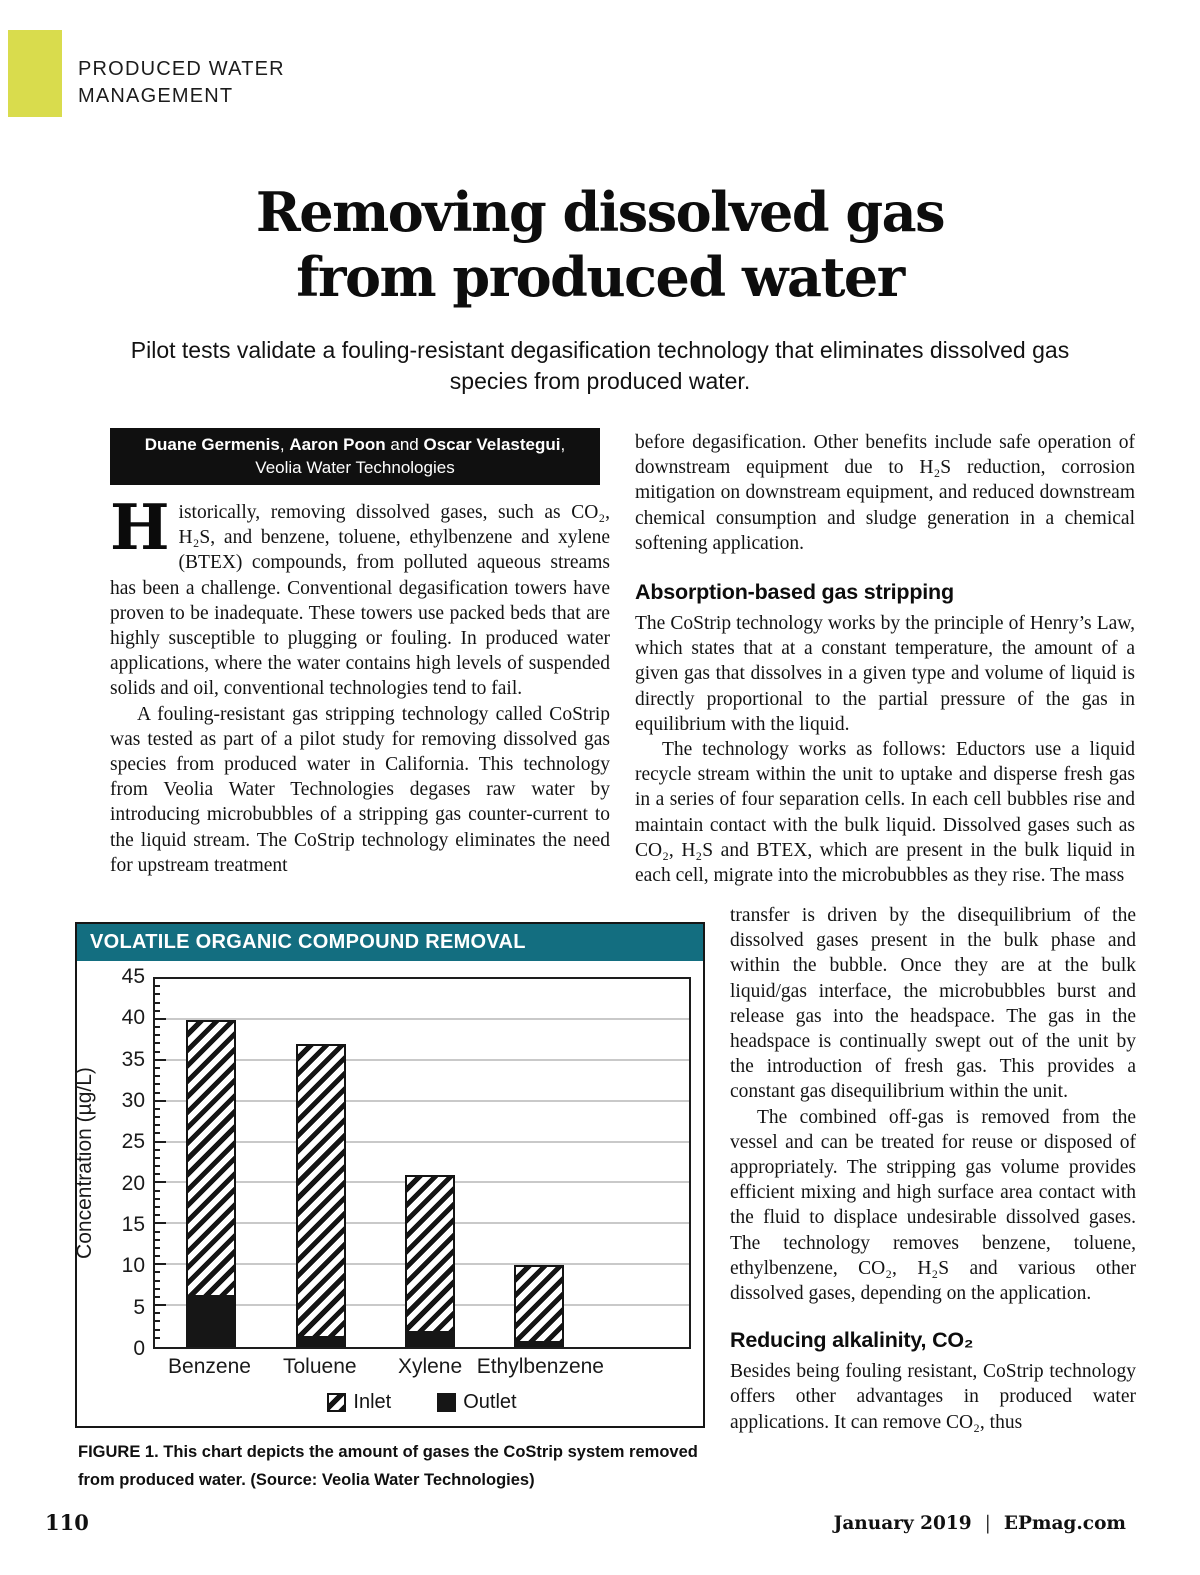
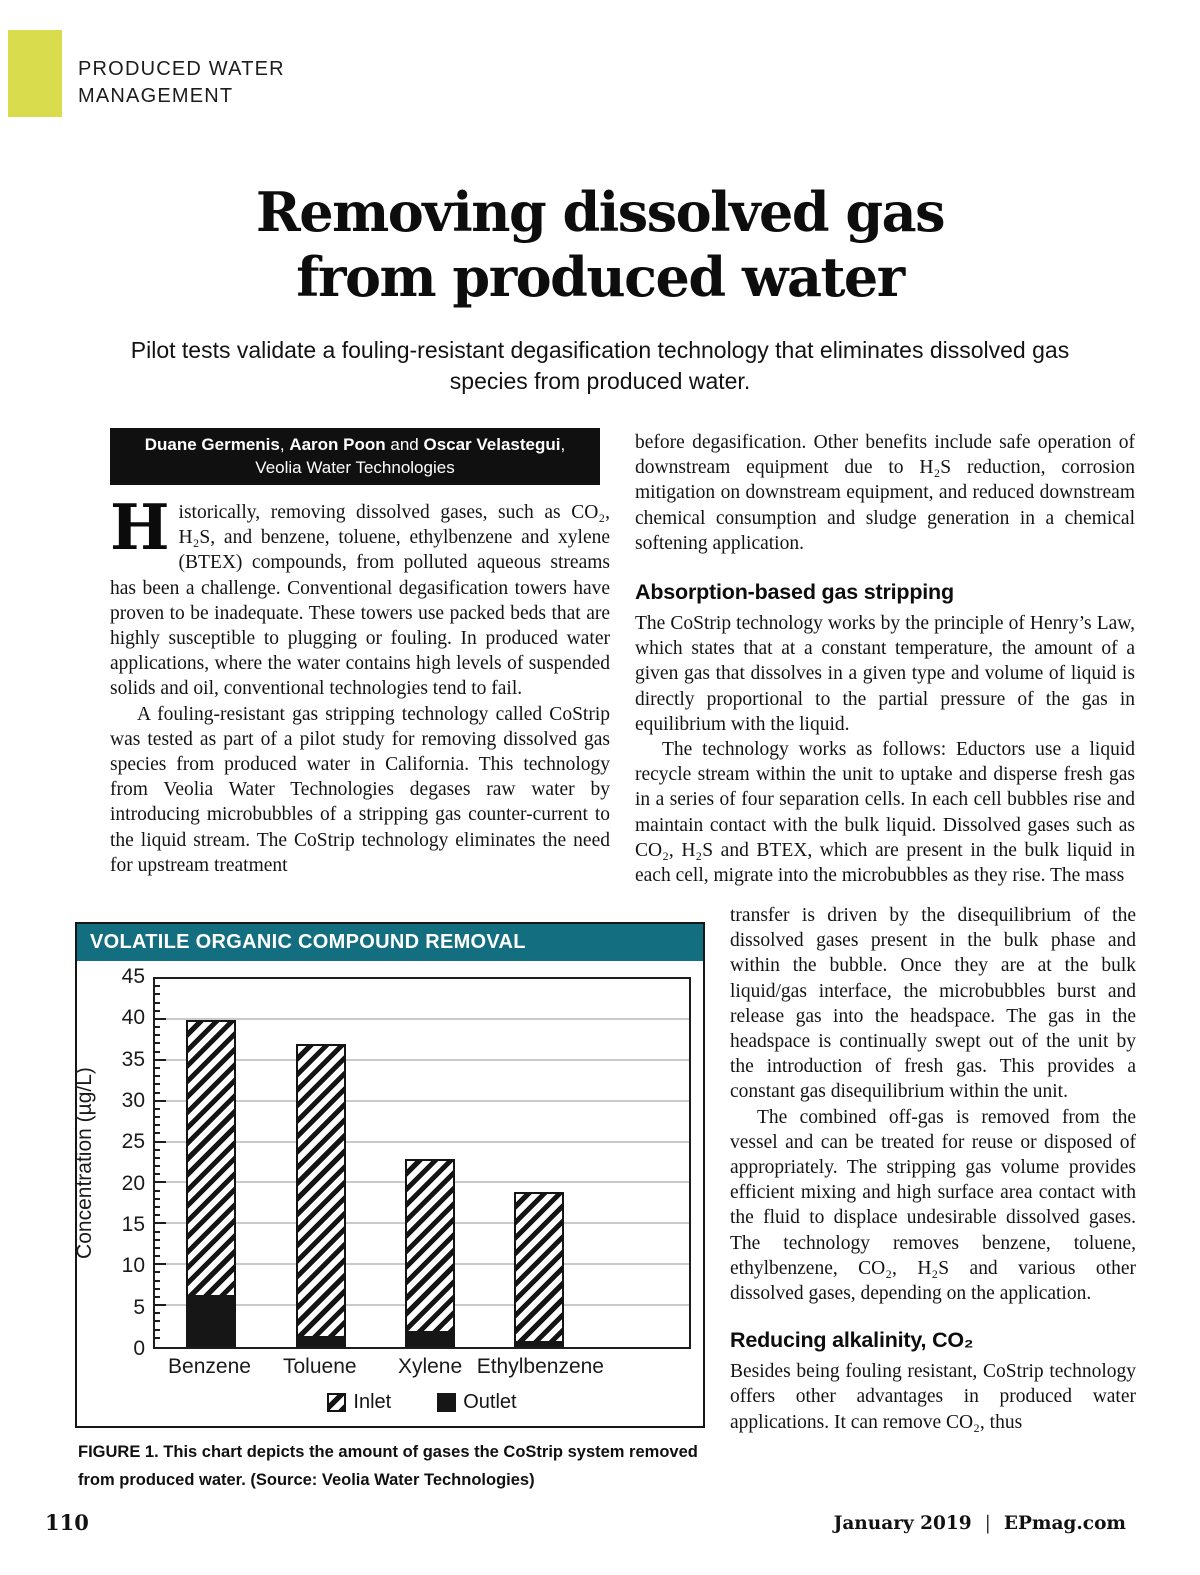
Inlet/Xylene: 21 -> 23
Inlet/Ethylbenzene: 10 -> 19
